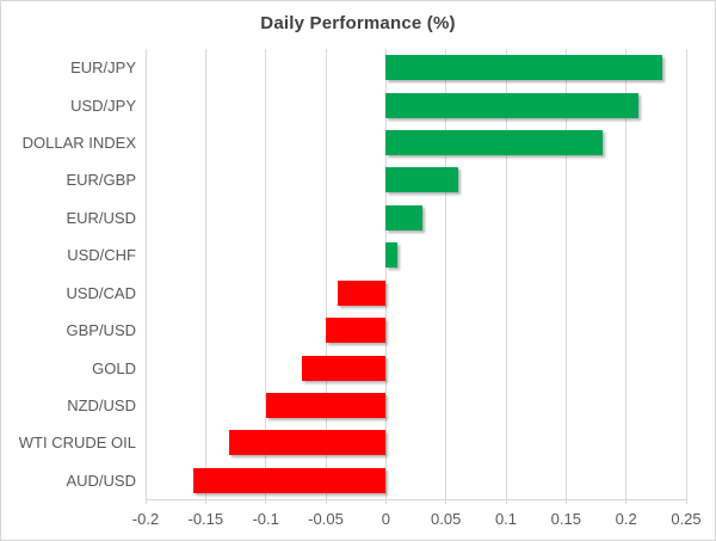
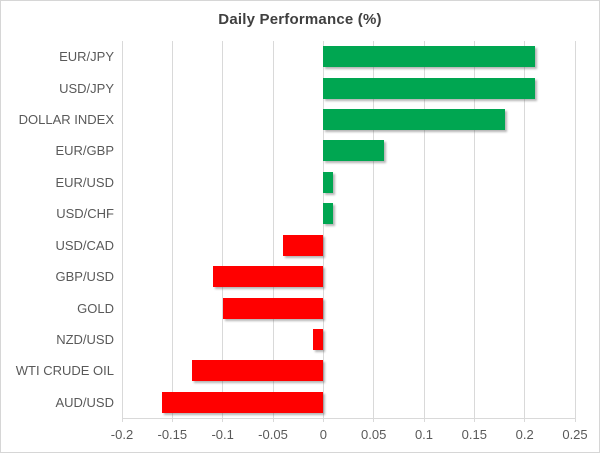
EUR/JPY: 0.23 -> 0.21
EUR/USD: 0.03 -> 0.01
GBP/USD: -0.05 -> -0.11
GOLD: -0.07 -> -0.10
NZD/USD: -0.10 -> -0.01
